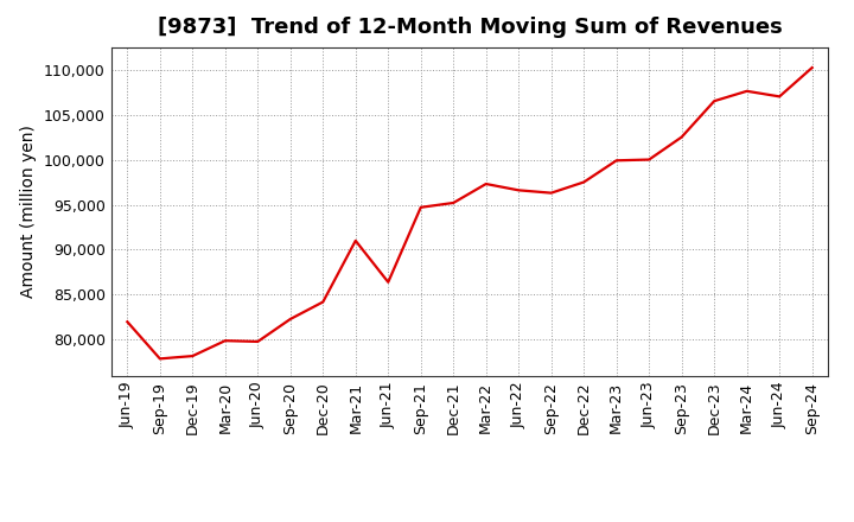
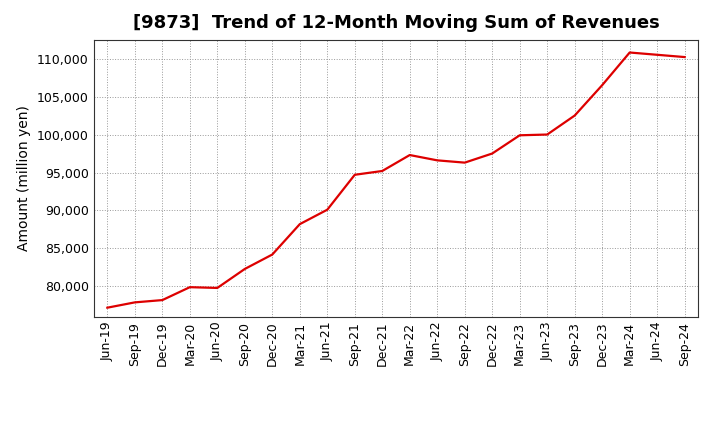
Jun-19: 82,000 -> 77,200
Mar-21: 91,000 -> 88,200
Jun-21: 86,400 -> 90,100
Mar-24: 107,600 -> 110,800
Jun-24: 107,000 -> 110,500
